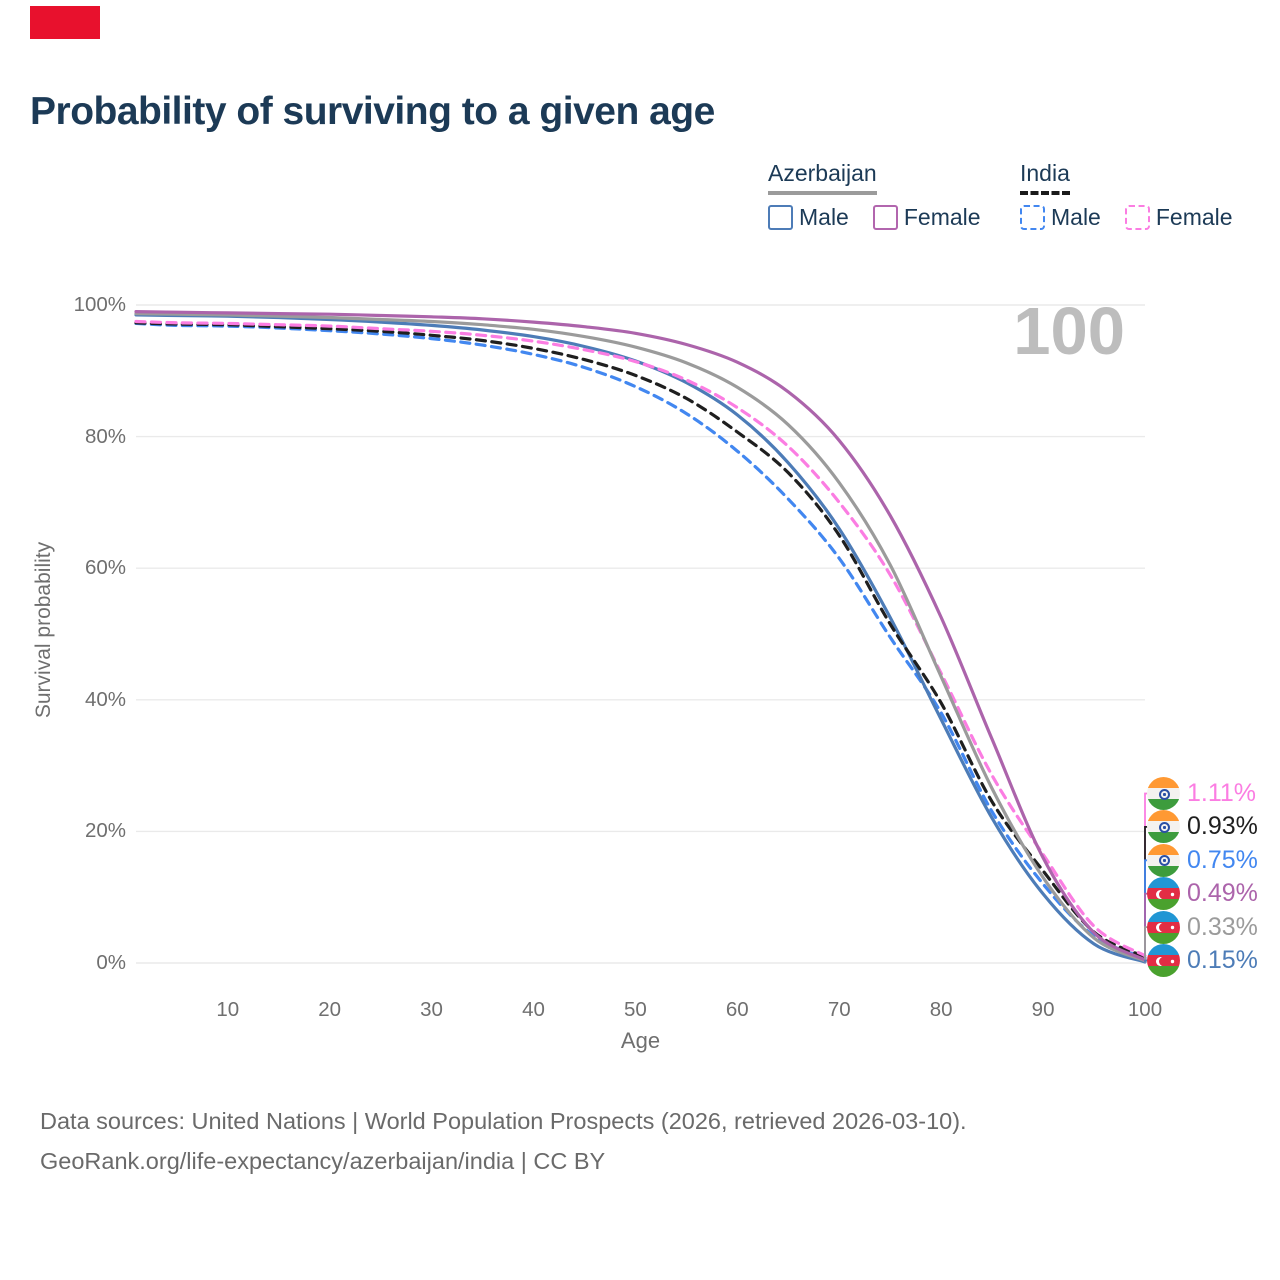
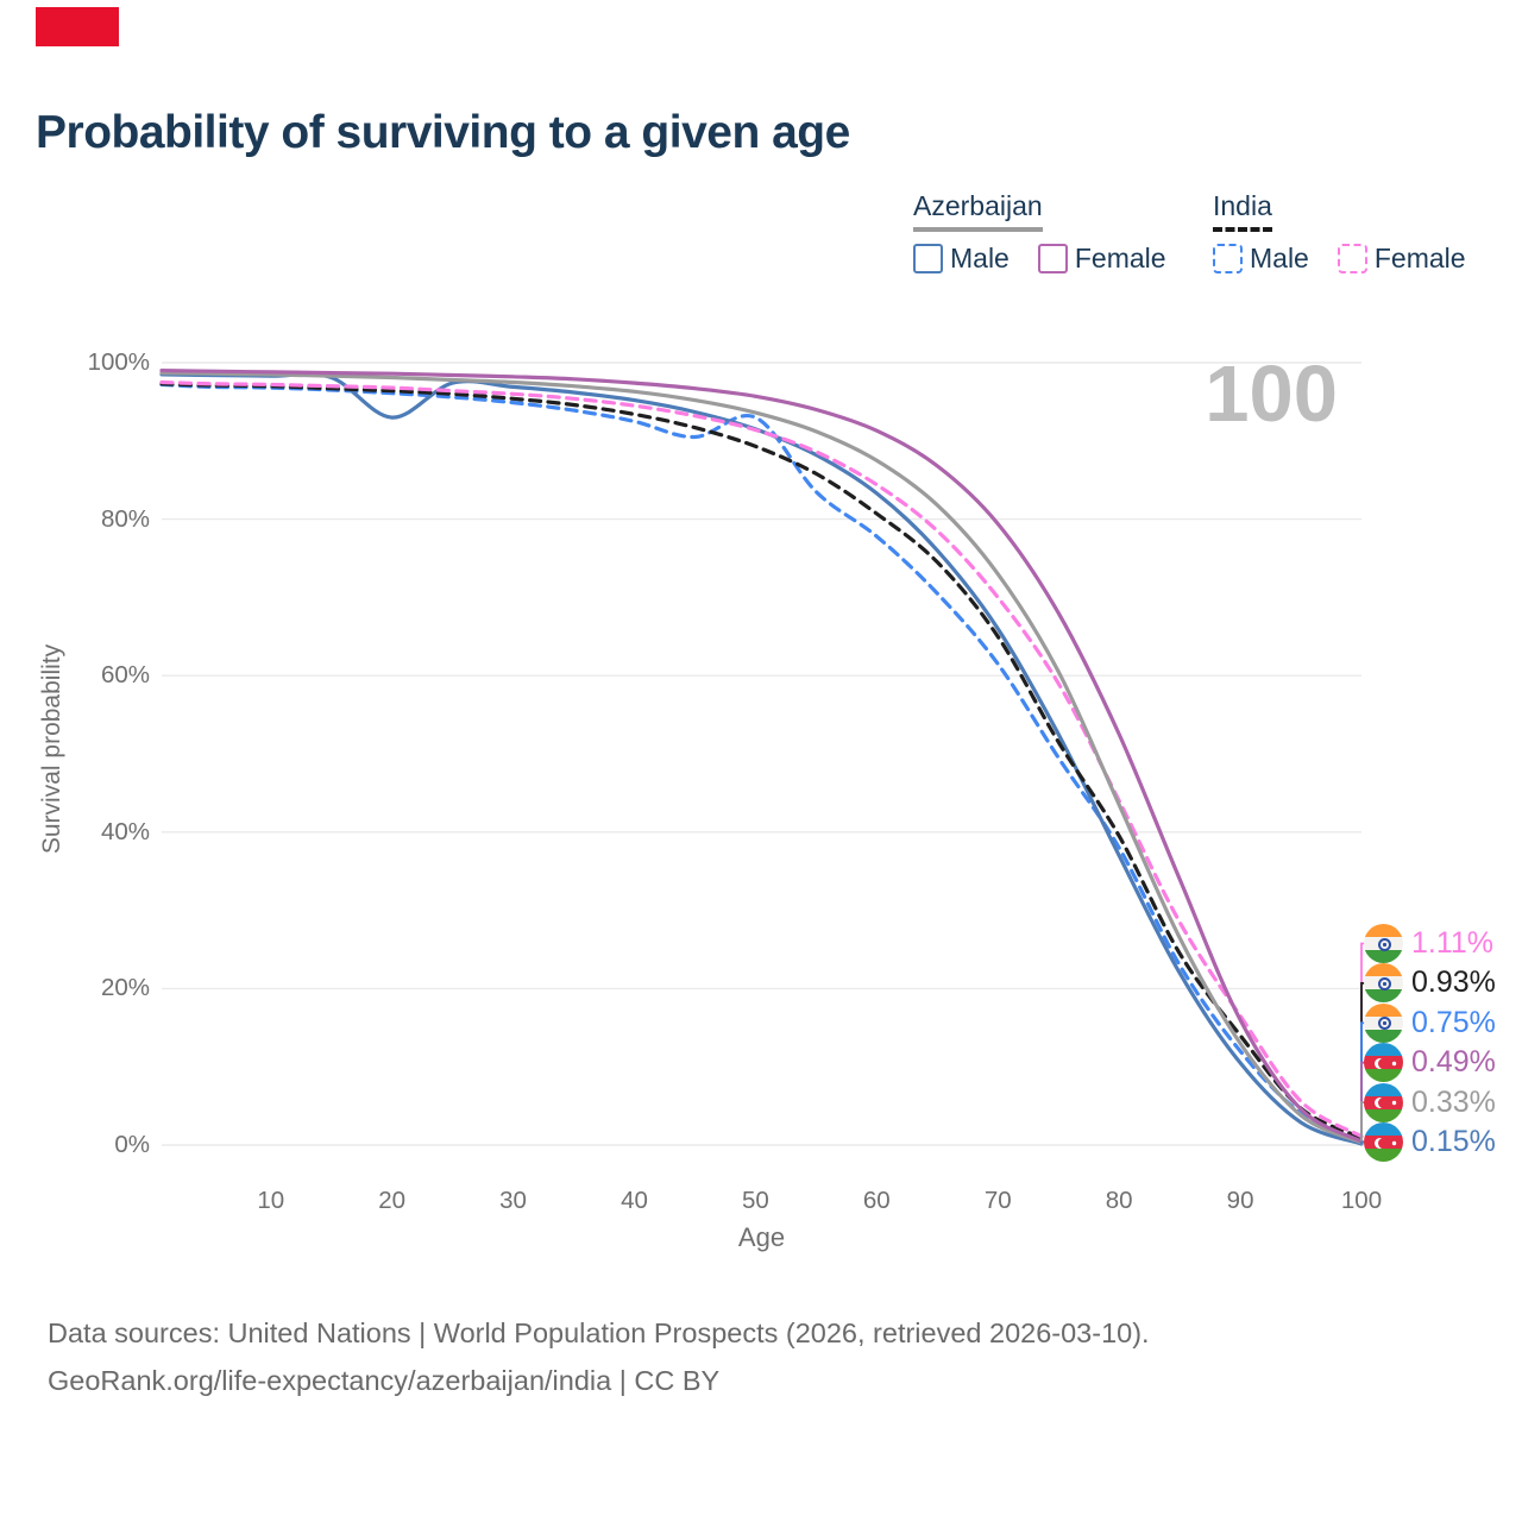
Azerbaijan Male/20: 98% -> 93%
India Male/50: 88% -> 93%
